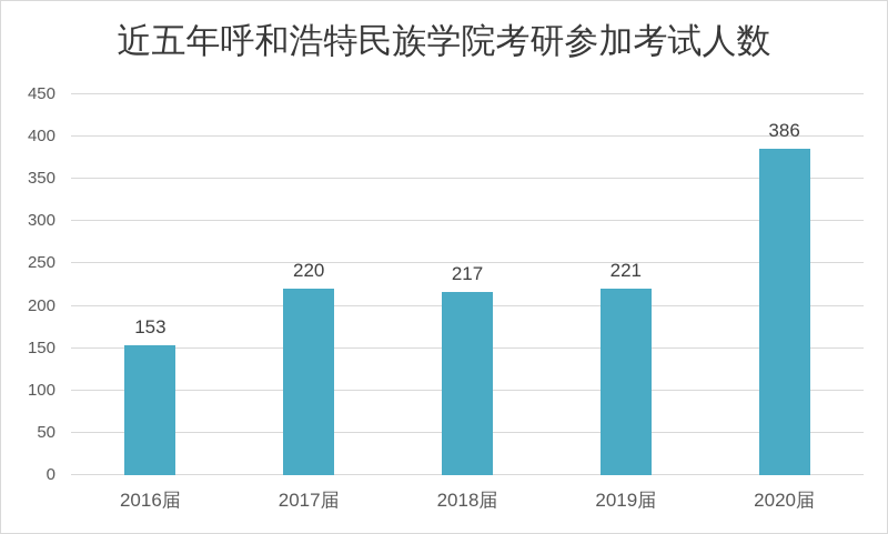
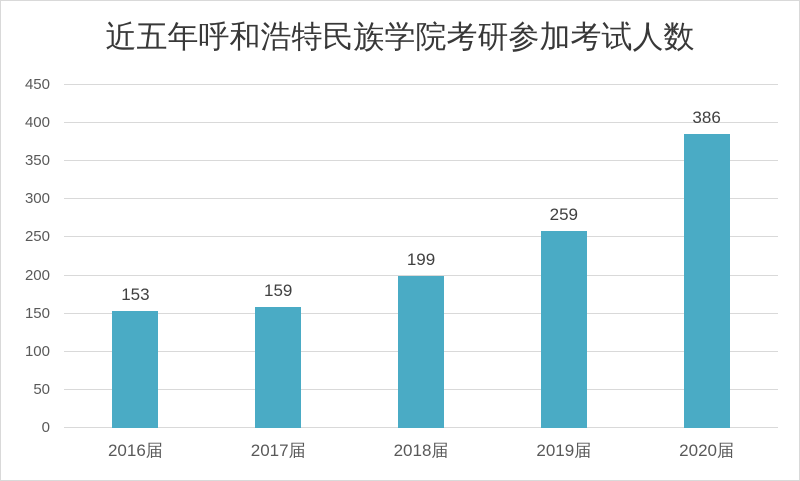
2017届: 220 -> 159
2018届: 217 -> 199
2019届: 221 -> 259
